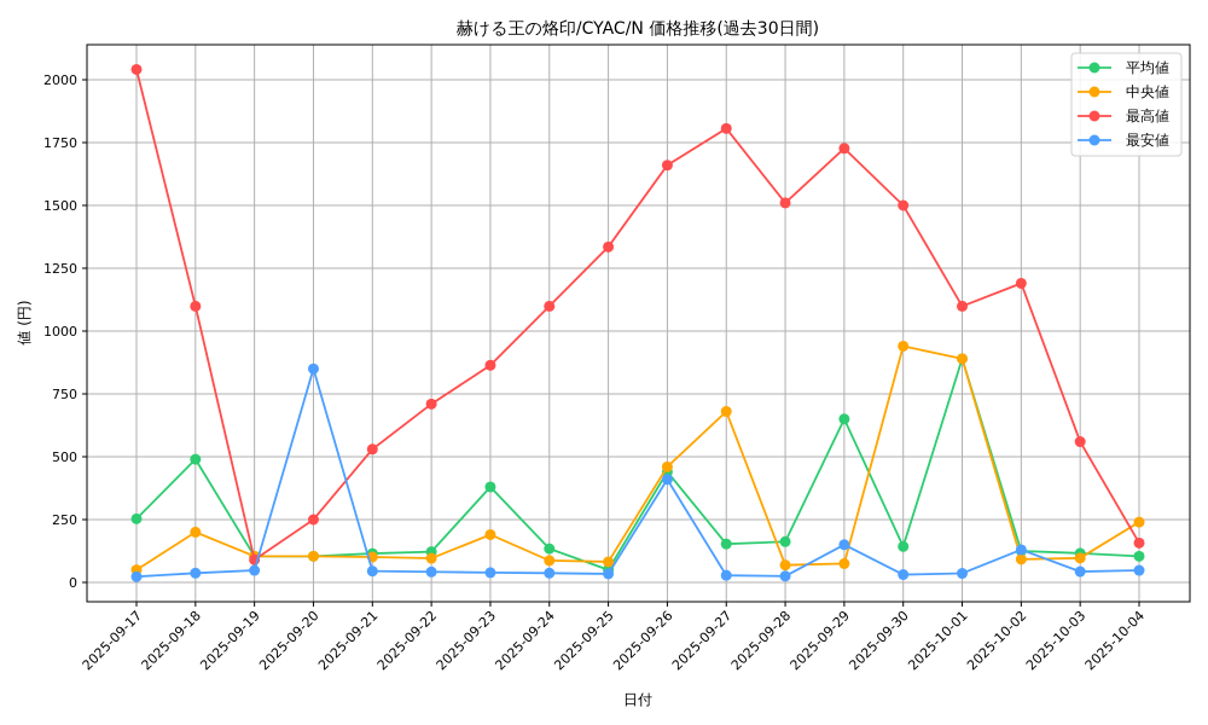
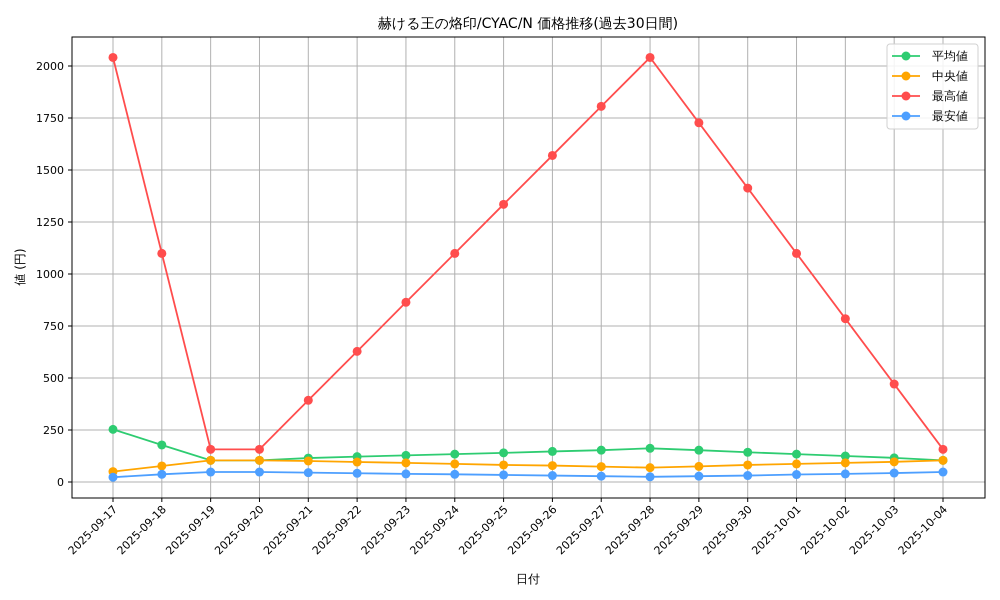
平均値/2025-09-18: 490 -> 180
中央値/2025-09-18: 200 -> 80
最高値/2025-09-19: 90 -> 160
最高値/2025-09-20: 250 -> 160
最安値/2025-09-20: 850 -> 50
最高値/2025-09-21: 530 -> 390
最高値/2025-09-22: 710 -> 630
平均値/2025-09-23: 380 -> 130
中央値/2025-09-23: 190 -> 90
平均値/2025-09-25: 50 -> 140
平均値/2025-09-26: 440 -> 150
中央値/2025-09-26: 460 -> 80
最高値/2025-09-26: 1660 -> 1570
最安値/2025-09-26: 410 -> 30
中央値/2025-09-27: 680 -> 70
最高値/2025-09-28: 1510 -> 2040
平均値/2025-09-29: 650 -> 150
最安値/2025-09-29: 150 -> 30
中央値/2025-09-30: 940 -> 80
最高値/2025-09-30: 1500 -> 1410
平均値/2025-10-01: 890 -> 130
中央値/2025-10-01: 890 -> 90
最高値/2025-10-02: 1190 -> 780
最安値/2025-10-02: 130 -> 40
最高値/2025-10-03: 560 -> 470
中央値/2025-10-04: 240 -> 100
